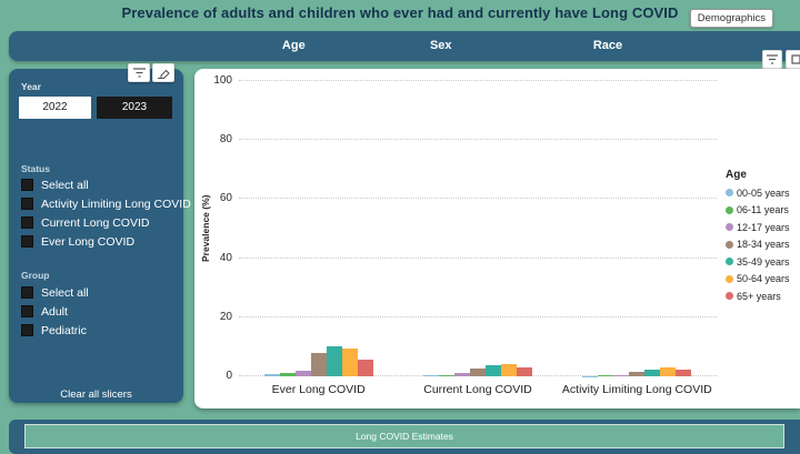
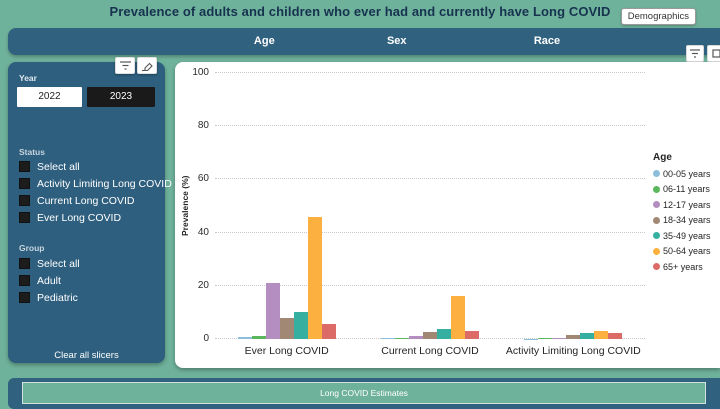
12-17 years/Ever Long COVID: 2 -> 21
50-64 years/Ever Long COVID: 9 -> 46
50-64 years/Current Long COVID: 4 -> 16
